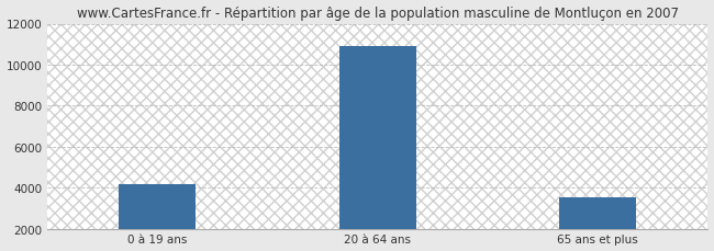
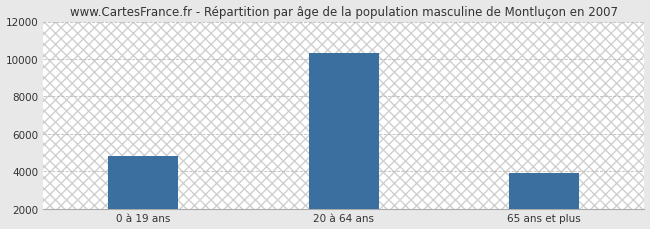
0 à 19 ans: 4200 -> 4800
20 à 64 ans: 10900 -> 10300
65 ans et plus: 3600 -> 3900
